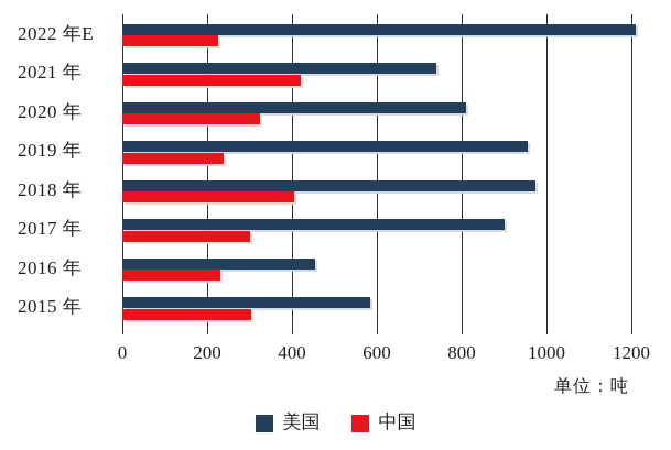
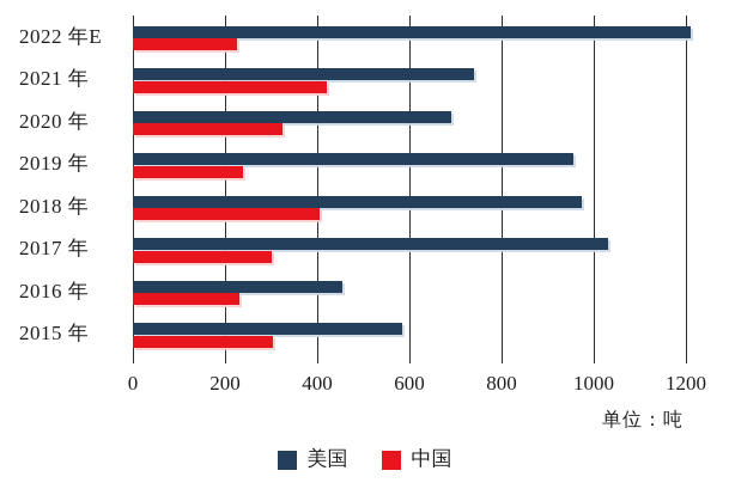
美国/2020 年: 810 -> 690
美国/2017 年: 900 -> 1030
